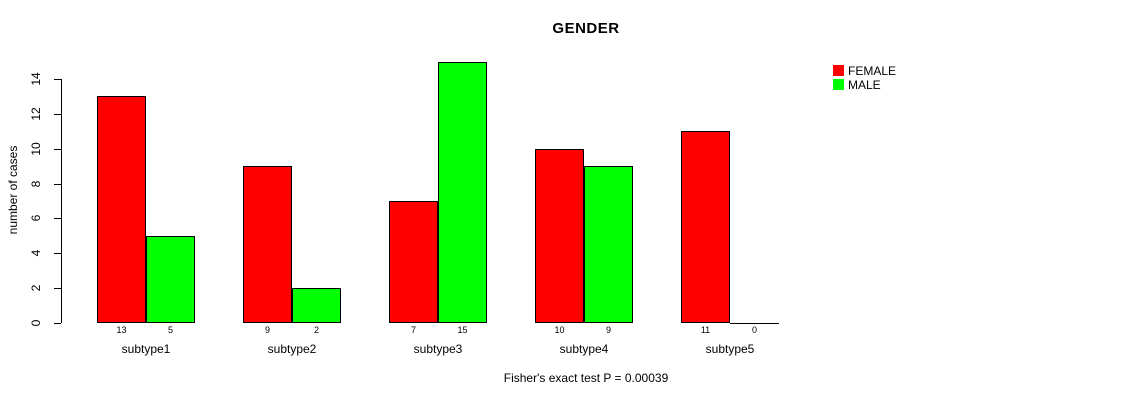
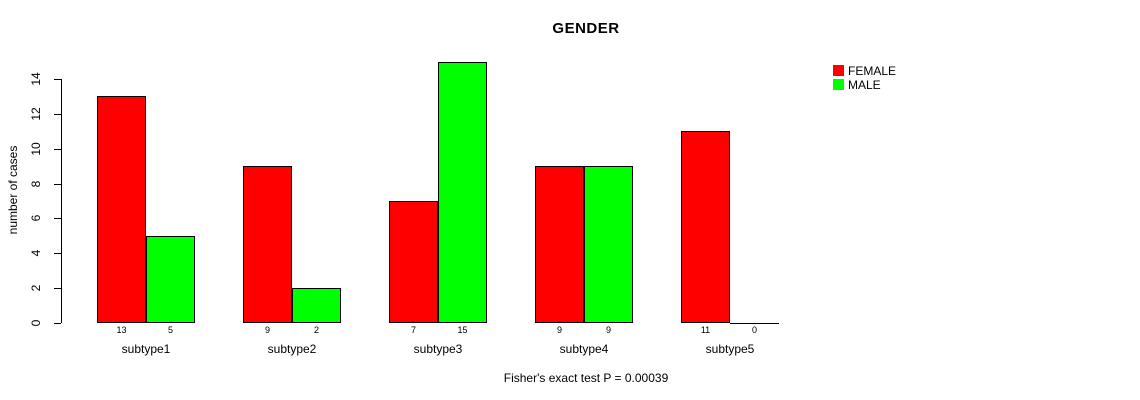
FEMALE/subtype4: 10 -> 9
